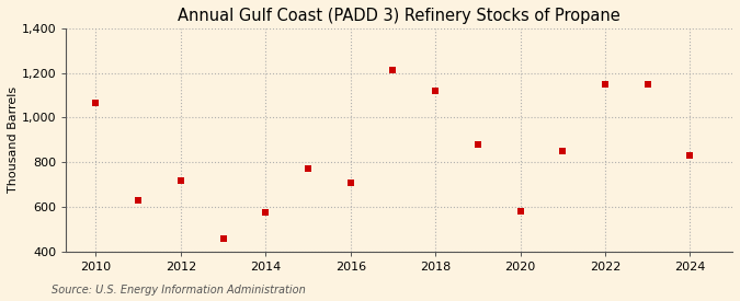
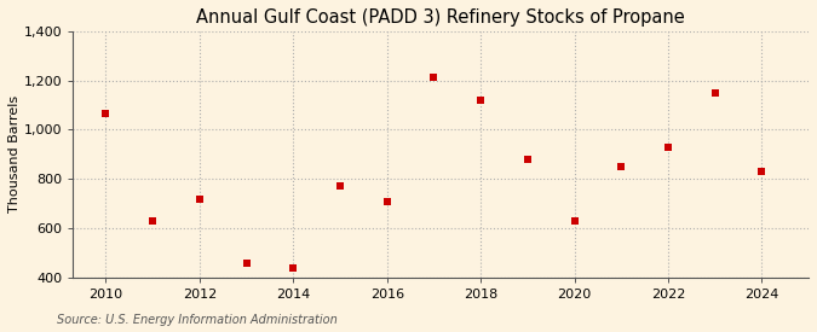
2014: 575 -> 440
2020: 580 -> 627
2022: 1,150 -> 930
